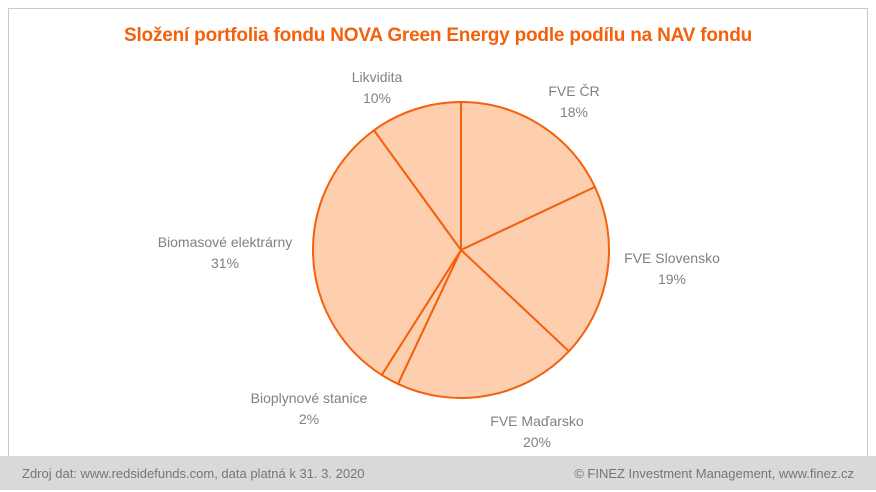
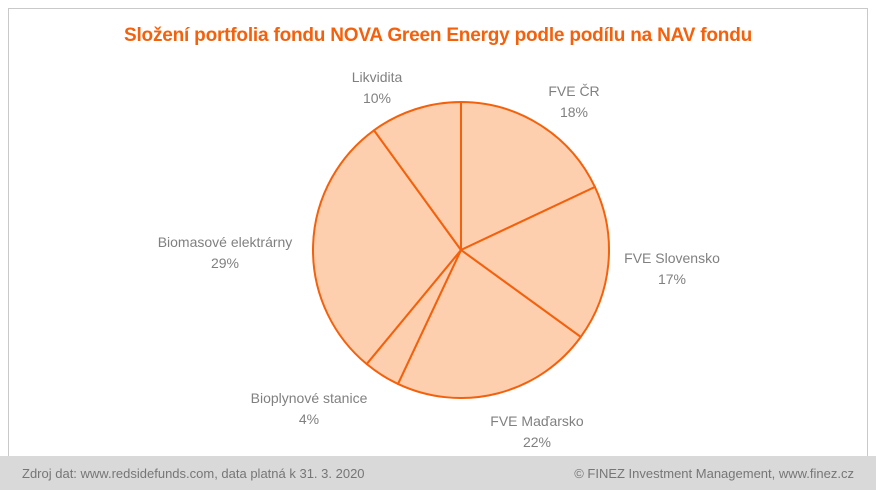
FVE Slovensko: 19% -> 17%
FVE Maďarsko: 20% -> 22%
Bioplynové stanice: 2% -> 4%
Biomasové elektrárny: 31% -> 29%
